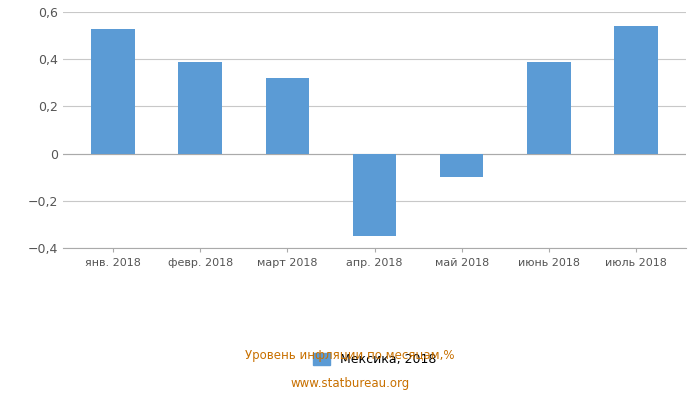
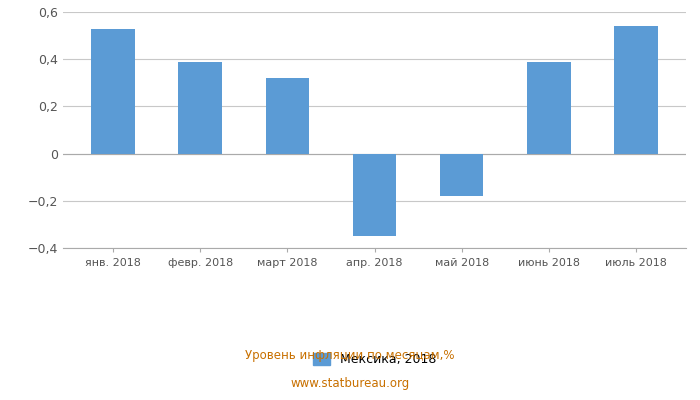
май 2018: -0,10 -> -0,18
